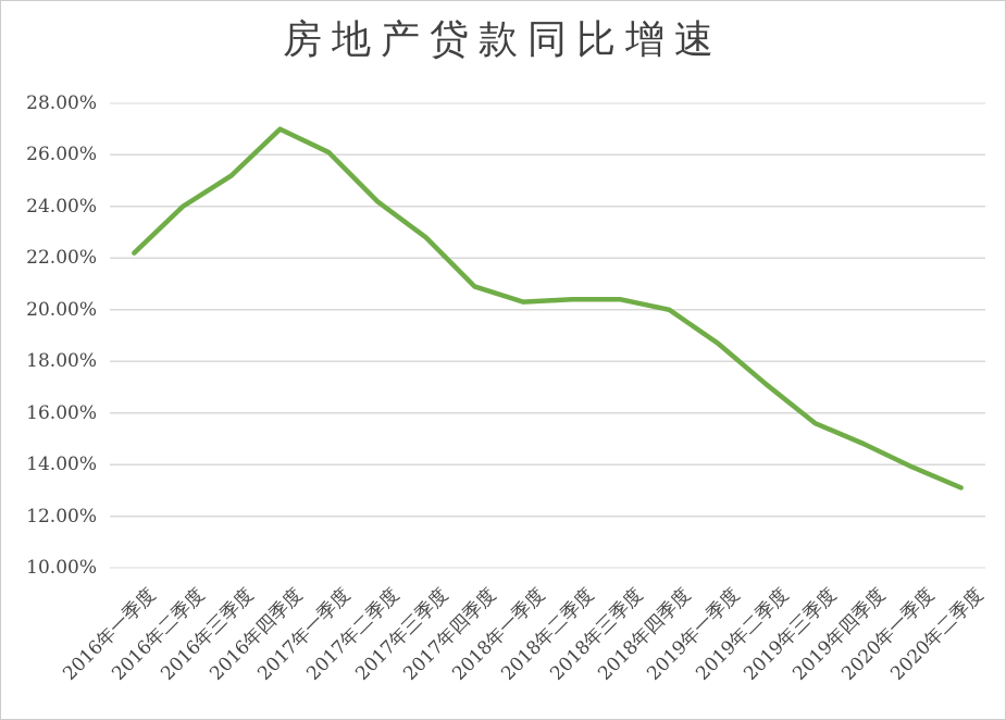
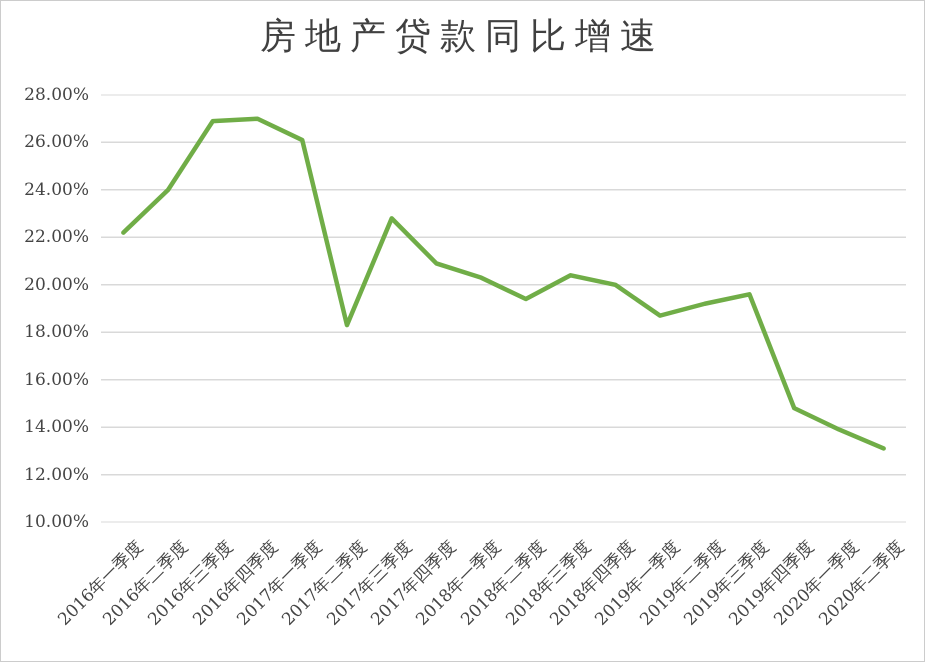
2016年三季度: 25.2% -> 26.9%
2017年二季度: 24.2% -> 18.3%
2018年二季度: 20.4% -> 19.4%
2019年二季度: 17.1% -> 19.2%
2019年三季度: 15.6% -> 19.6%
